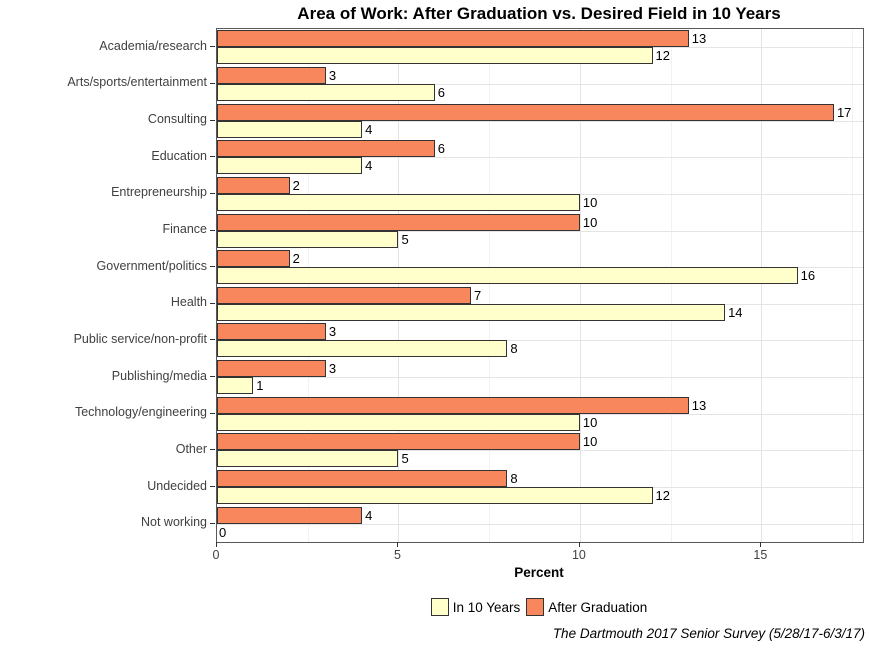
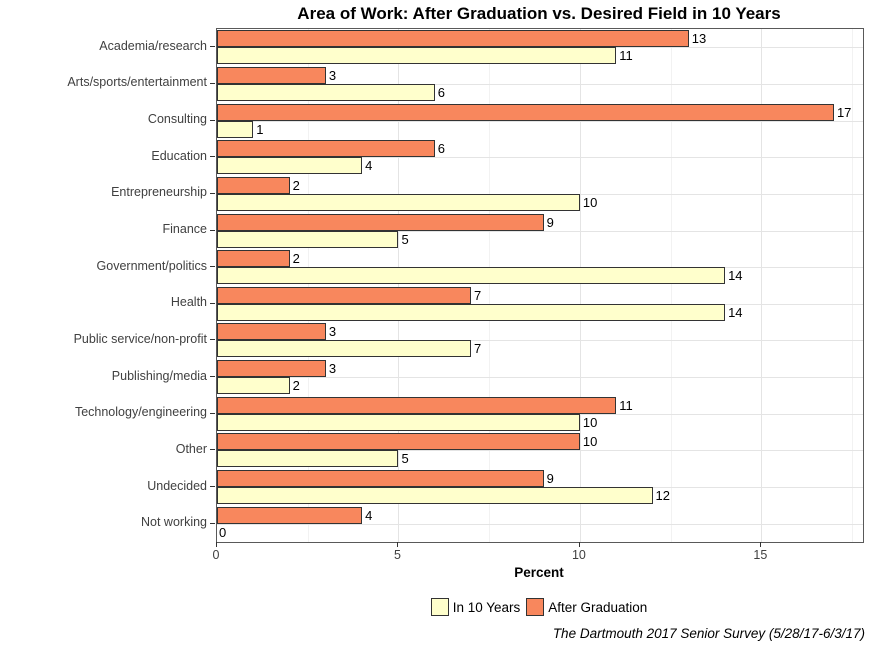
In 10 Years/Academia/research: 12 -> 11
In 10 Years/Consulting: 4 -> 1
After Graduation/Finance: 10 -> 9
In 10 Years/Government/politics: 16 -> 14
In 10 Years/Public service/non-profit: 8 -> 7
In 10 Years/Publishing/media: 1 -> 2
After Graduation/Technology/engineering: 13 -> 11
After Graduation/Undecided: 8 -> 9
